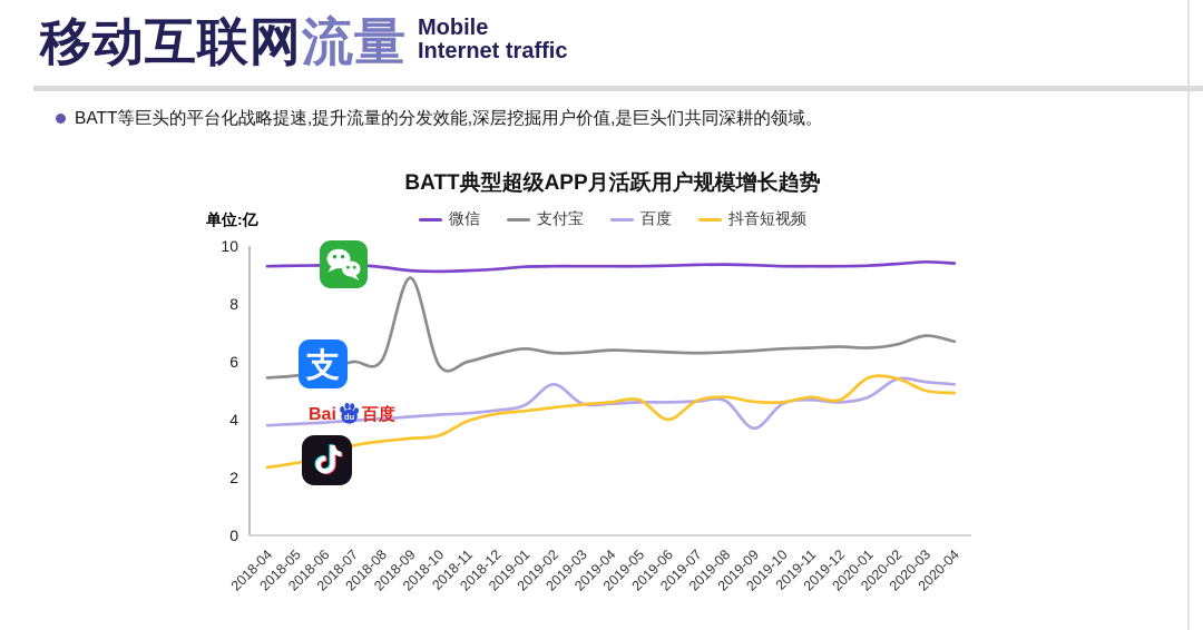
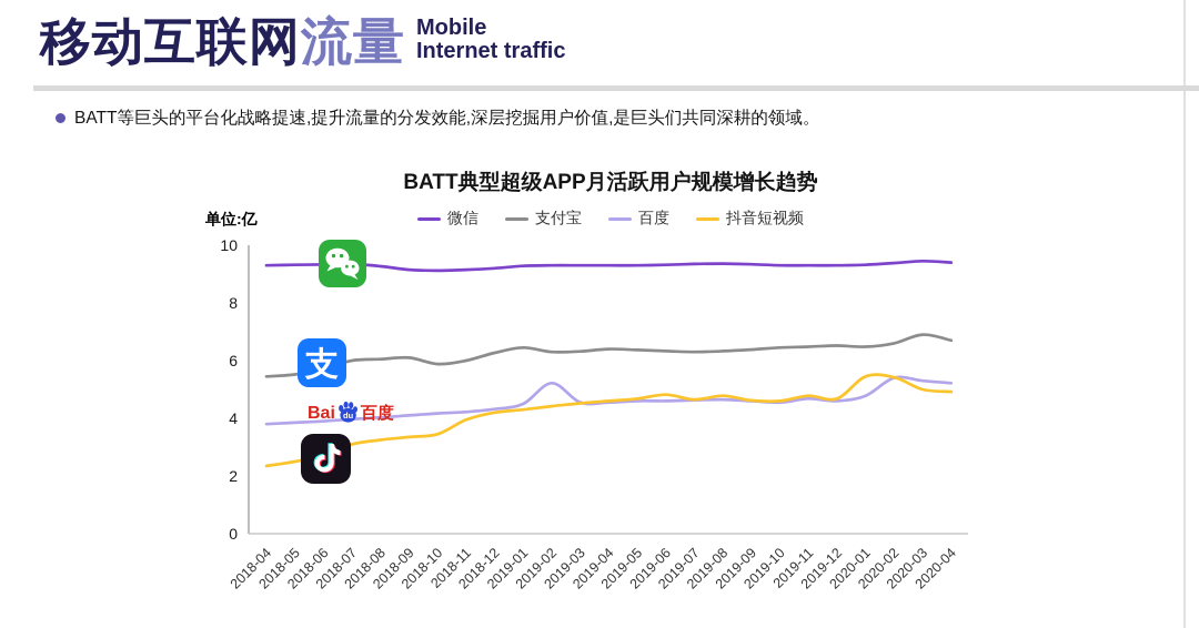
支付宝/2018-09: 8.9 -> 6.1
抖音短视频/2019-06: 4.0 -> 4.8
百度/2019-09: 3.7 -> 4.6
